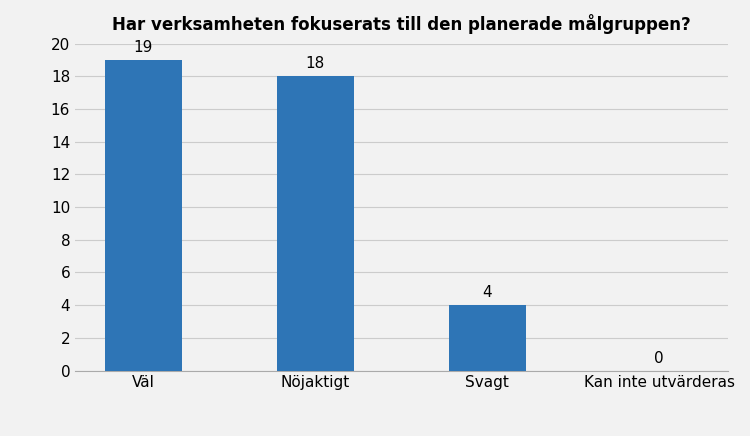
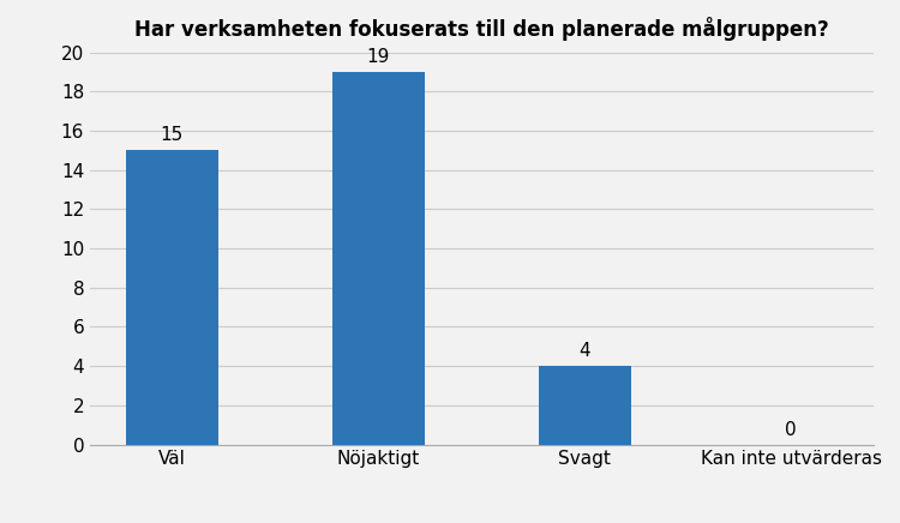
Väl: 19 -> 15
Nöjaktigt: 18 -> 19
